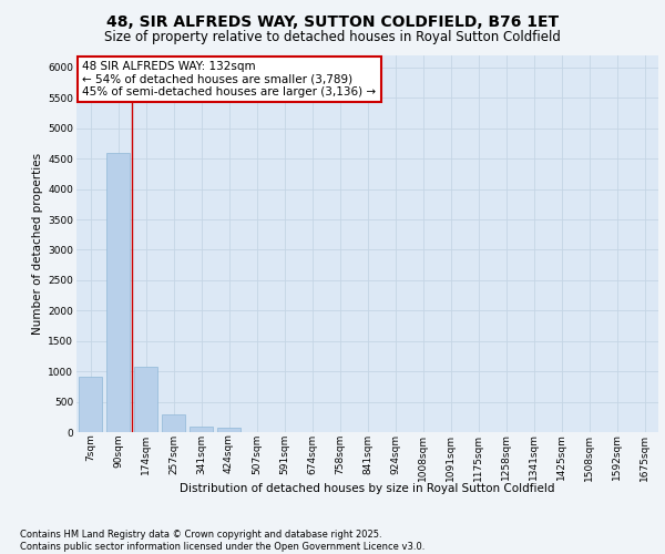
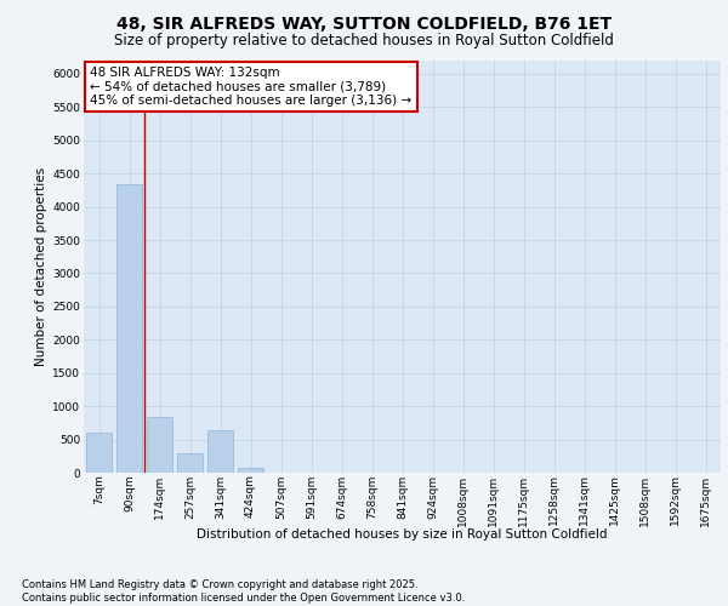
7sqm: 920 -> 600
90sqm: 4600 -> 4340
174sqm: 1080 -> 840
341sqm: 90 -> 640
